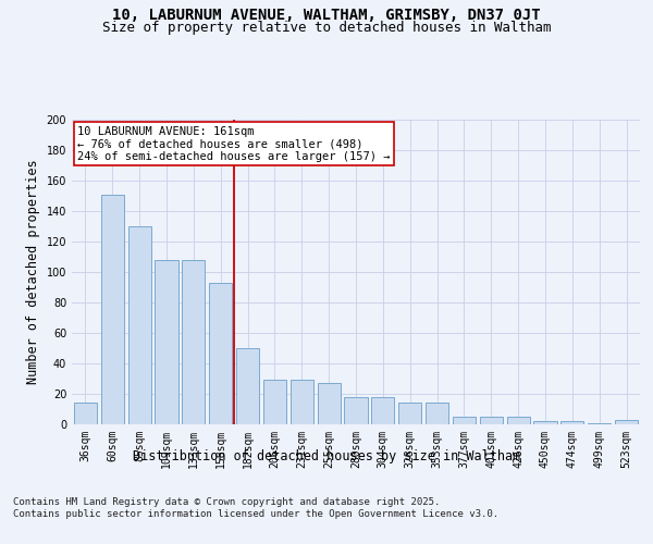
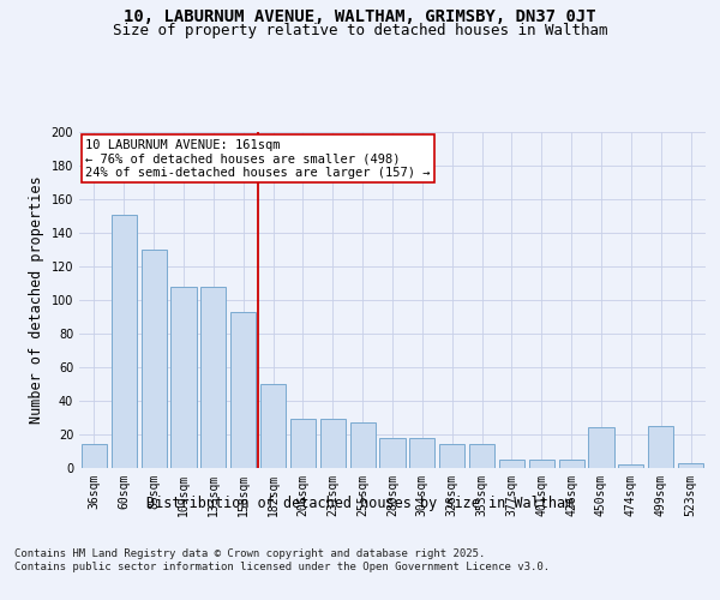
450sqm: 2 -> 24
499sqm: 1 -> 25
